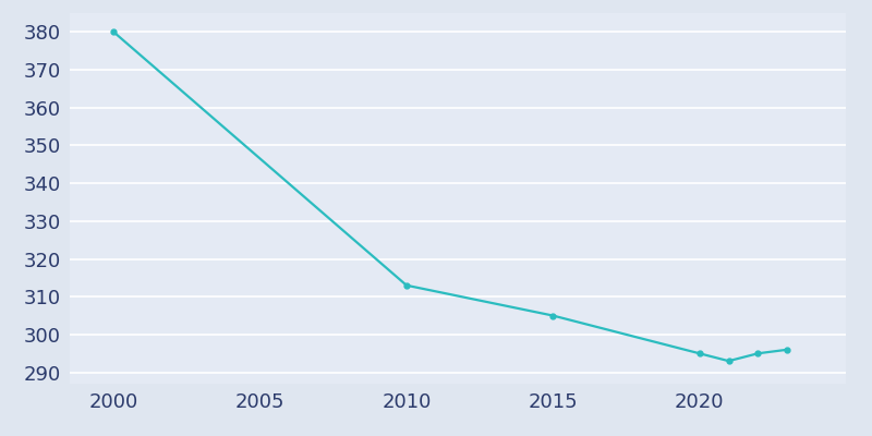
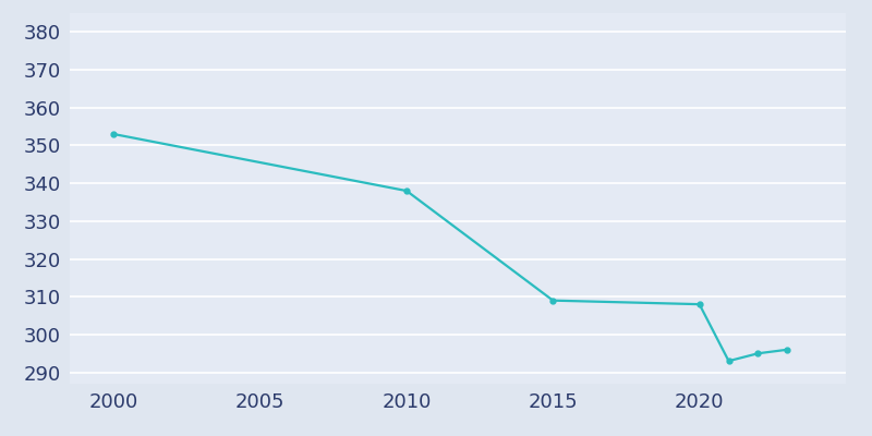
2000: 380 -> 353
2010: 313 -> 338
2015: 305 -> 309
2020: 295 -> 308
